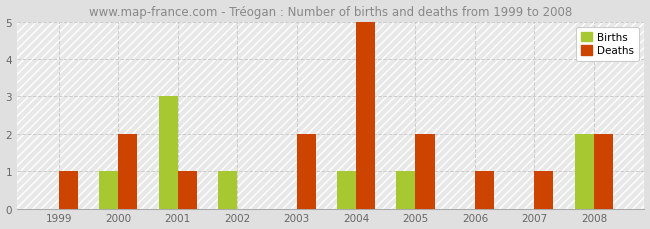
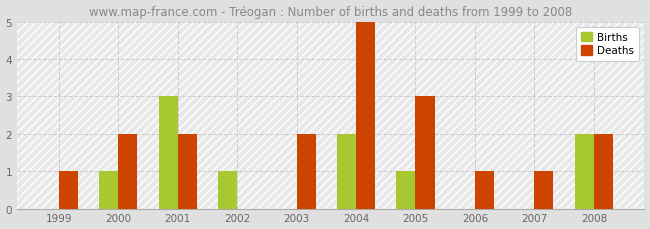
Deaths/2001: 1 -> 2
Births/2004: 1 -> 2
Deaths/2005: 2 -> 3
